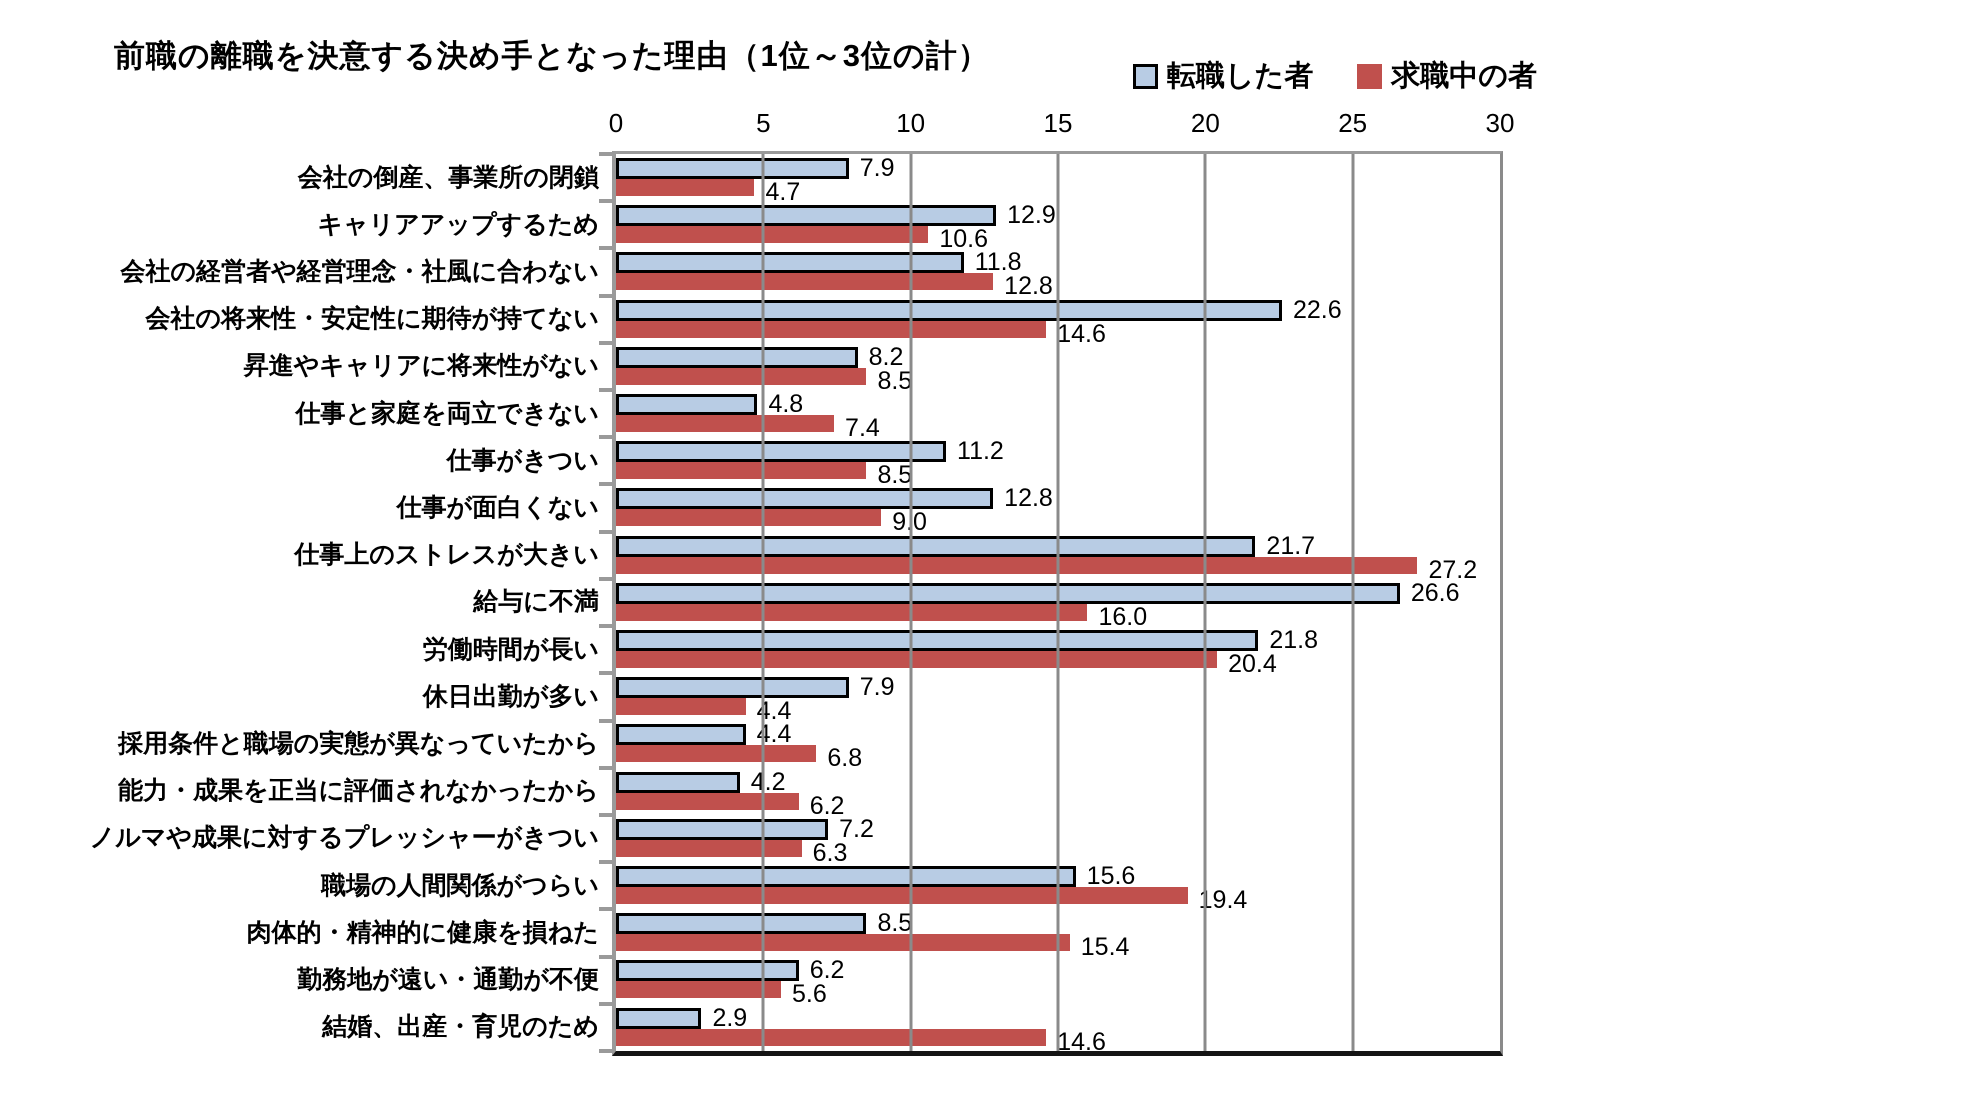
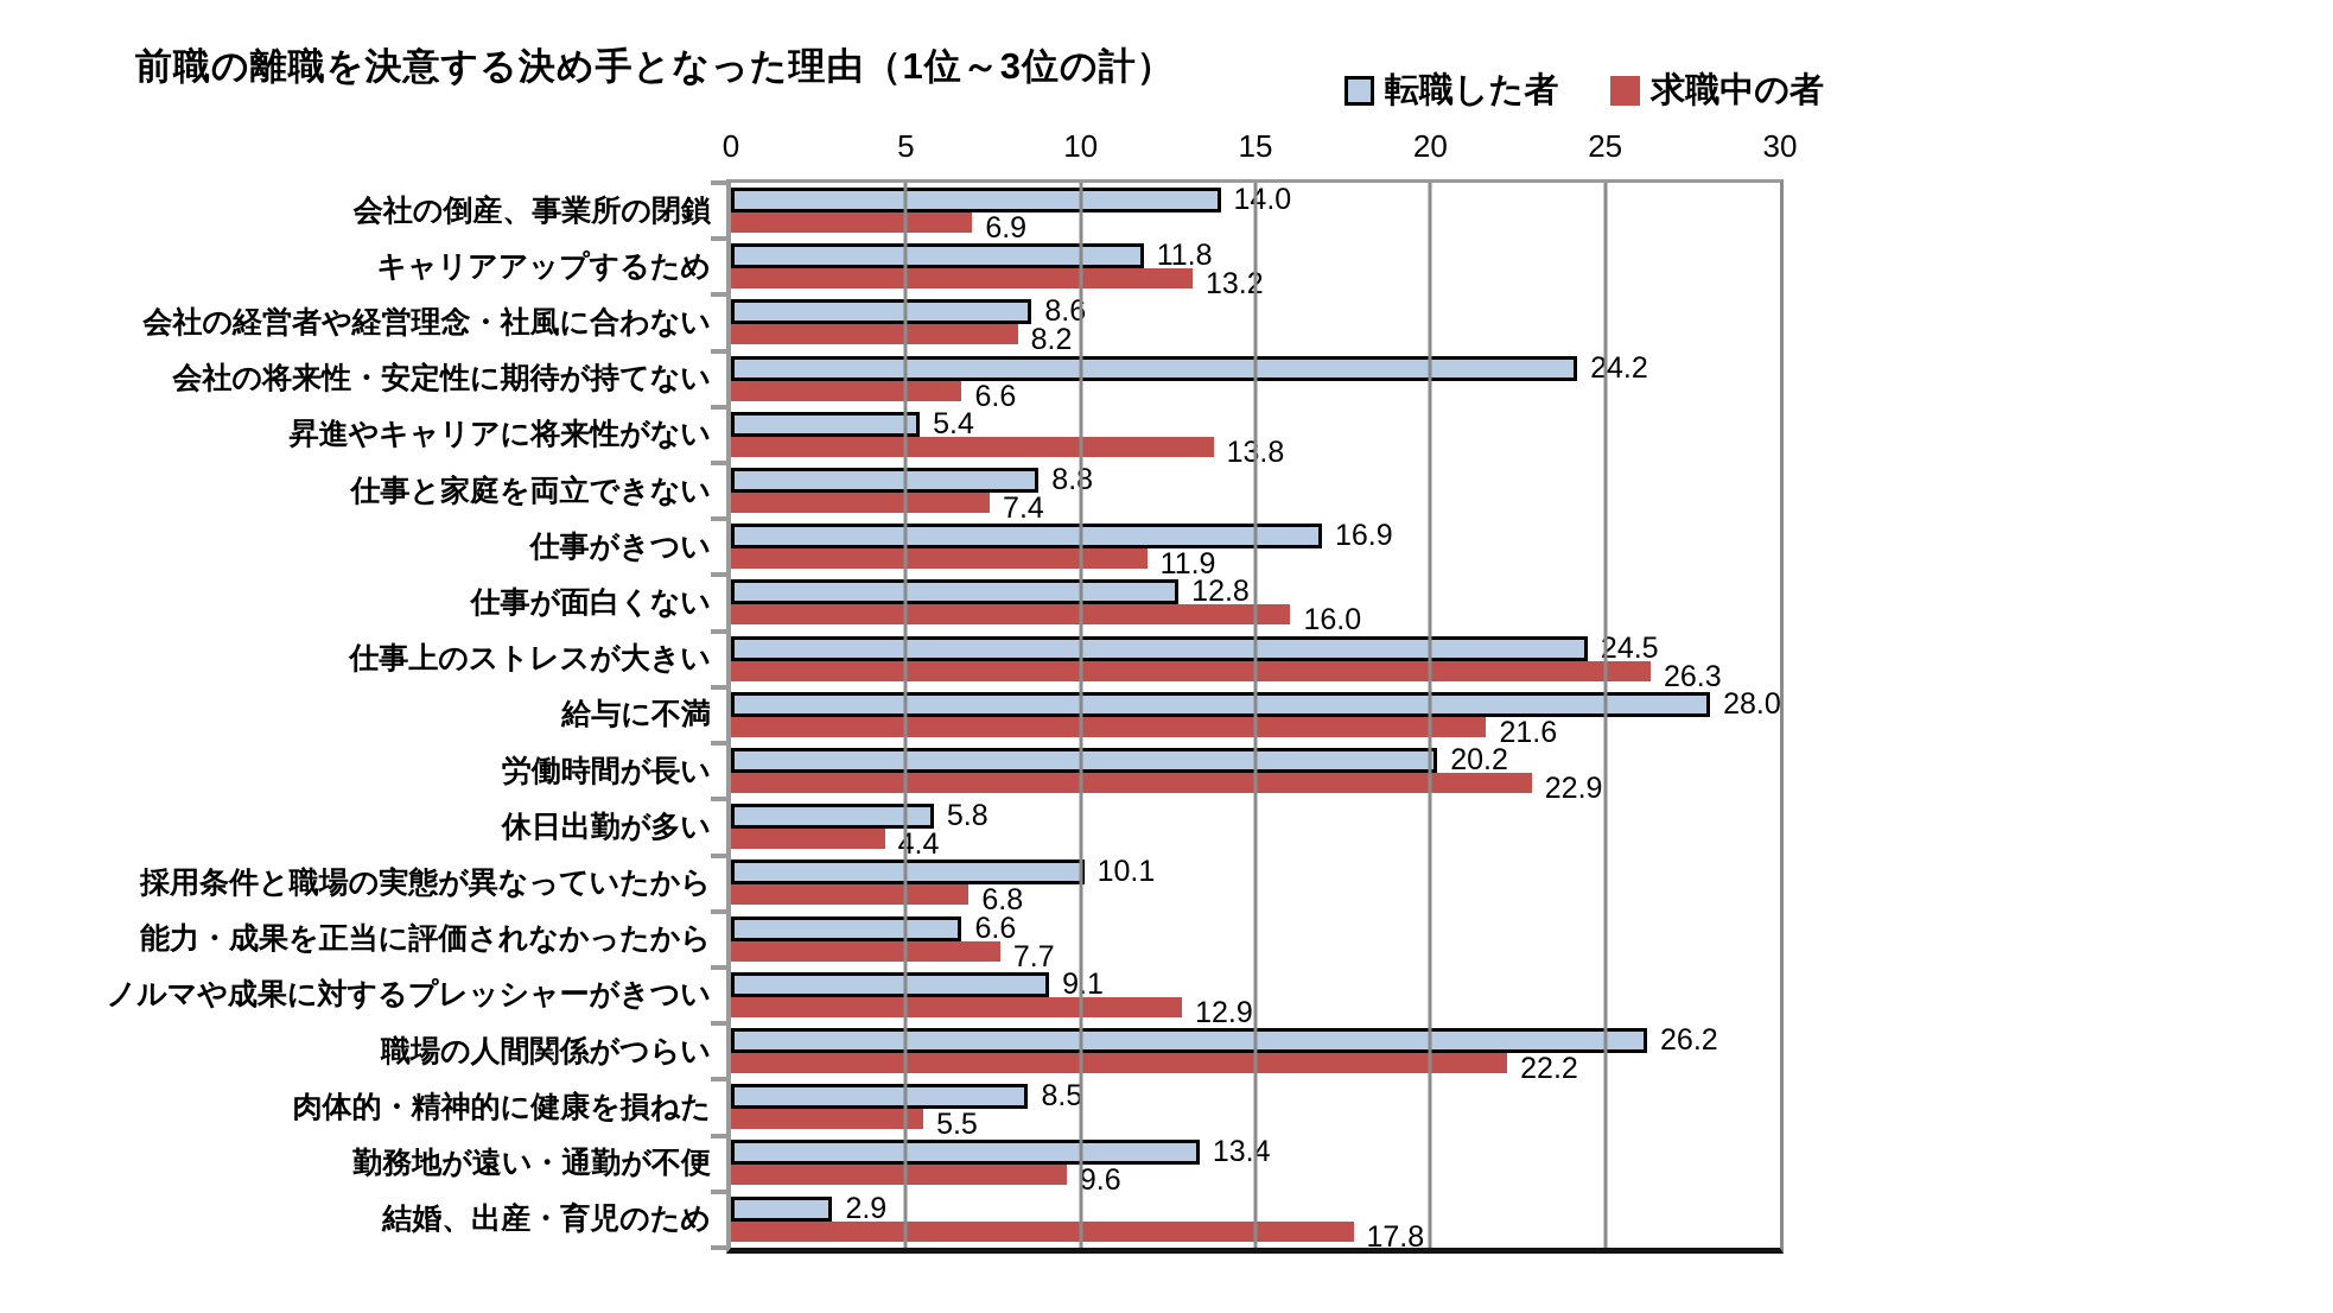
転職した者/会社の倒産、事業所の閉鎖: 7.9 -> 14.0
求職中の者/会社の倒産、事業所の閉鎖: 4.7 -> 6.9
転職した者/キャリアアップするため: 12.9 -> 11.8
求職中の者/キャリアアップするため: 10.6 -> 13.2
転職した者/会社の経営者や経営理念・社風に合わない: 11.8 -> 8.6
求職中の者/会社の経営者や経営理念・社風に合わない: 12.8 -> 8.2
転職した者/会社の将来性・安定性に期待が持てない: 22.6 -> 24.2
求職中の者/会社の将来性・安定性に期待が持てない: 14.6 -> 6.6
転職した者/昇進やキャリアに将来性がない: 8.2 -> 5.4
求職中の者/昇進やキャリアに将来性がない: 8.5 -> 13.8
転職した者/仕事と家庭を両立できない: 4.8 -> 8.8
転職した者/仕事がきつい: 11.2 -> 16.9
求職中の者/仕事がきつい: 8.5 -> 11.9
求職中の者/仕事が面白くない: 9.0 -> 16.0
転職した者/仕事上のストレスが大きい: 21.7 -> 24.5
求職中の者/仕事上のストレスが大きい: 27.2 -> 26.3
転職した者/給与に不満: 26.6 -> 28.0
求職中の者/給与に不満: 16.0 -> 21.6
転職した者/労働時間が長い: 21.8 -> 20.2
求職中の者/労働時間が長い: 20.4 -> 22.9
転職した者/休日出勤が多い: 7.9 -> 5.8
転職した者/採用条件と職場の実態が異なっていたから: 4.4 -> 10.1
転職した者/能力・成果を正当に評価されなかったから: 4.2 -> 6.6
求職中の者/能力・成果を正当に評価されなかったから: 6.2 -> 7.7
転職した者/ノルマや成果に対するプレッシャーがきつい: 7.2 -> 9.1
求職中の者/ノルマや成果に対するプレッシャーがきつい: 6.3 -> 12.9
転職した者/職場の人間関係がつらい: 15.6 -> 26.2
求職中の者/職場の人間関係がつらい: 19.4 -> 22.2
求職中の者/肉体的・精神的に健康を損ねた: 15.4 -> 5.5
転職した者/勤務地が遠い・通勤が不便: 6.2 -> 13.4
求職中の者/勤務地が遠い・通勤が不便: 5.6 -> 9.6
求職中の者/結婚、出産・育児のため: 14.6 -> 17.8
